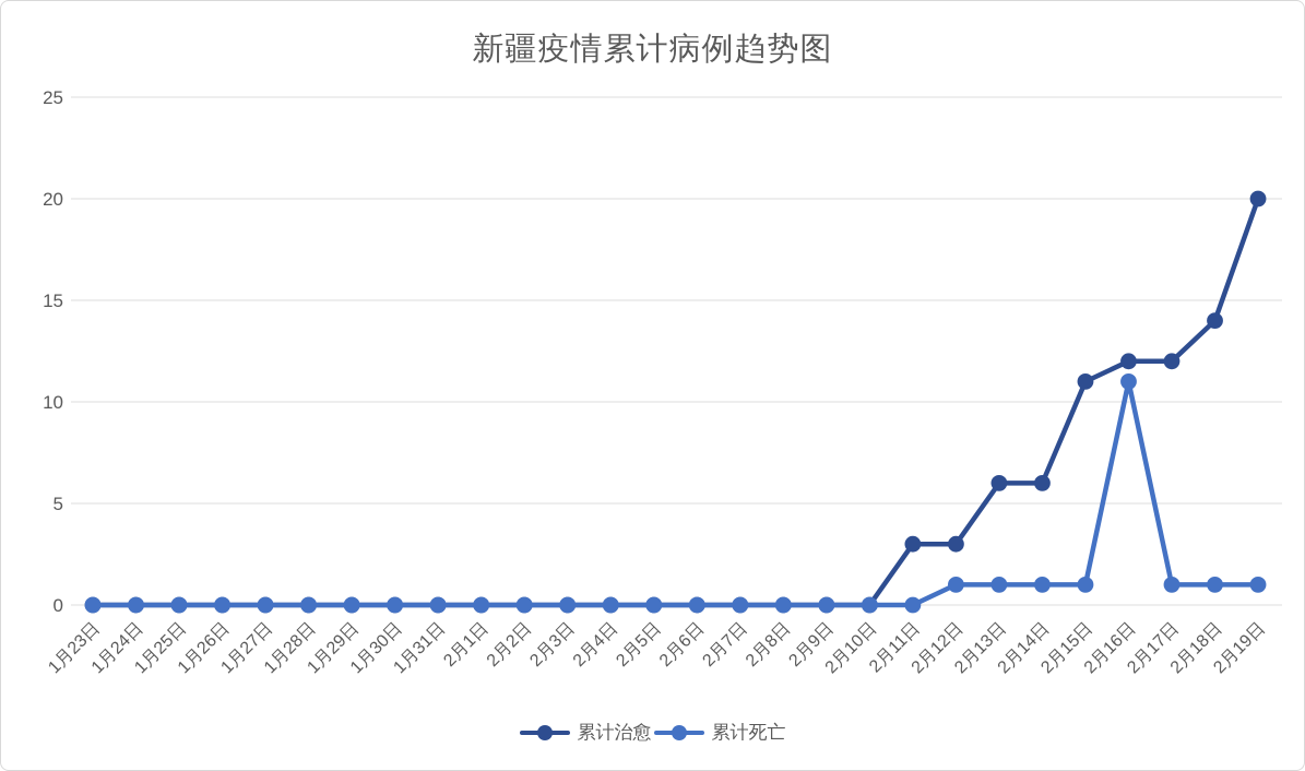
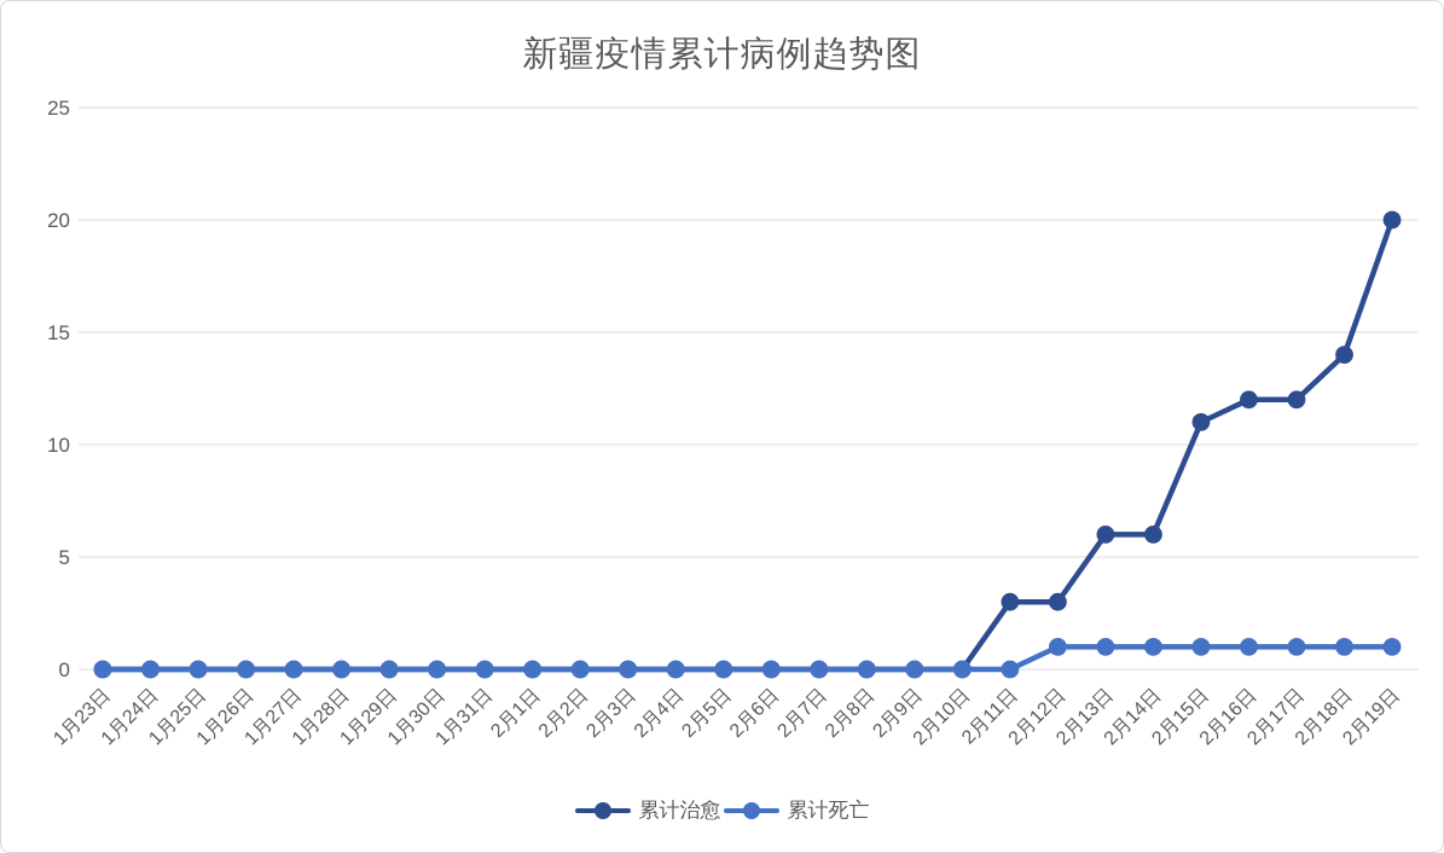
累计死亡/2月16日: 11 -> 1
